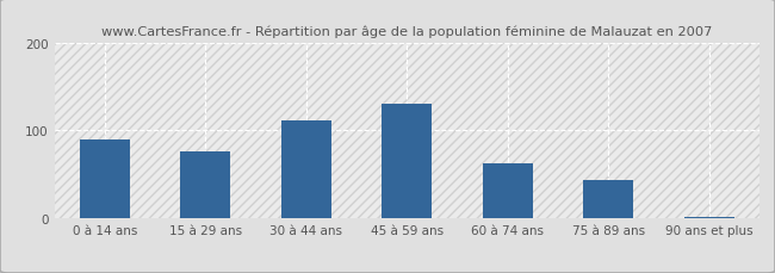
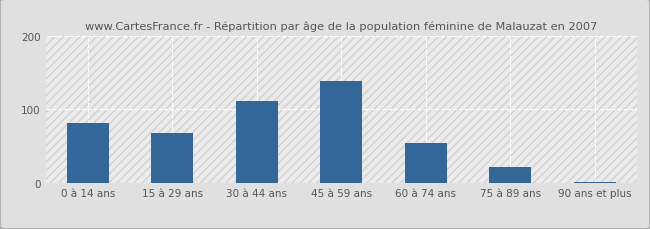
0 à 14 ans: 90 -> 82
15 à 29 ans: 76 -> 68
45 à 59 ans: 130 -> 138
60 à 74 ans: 62 -> 55
75 à 89 ans: 44 -> 22
